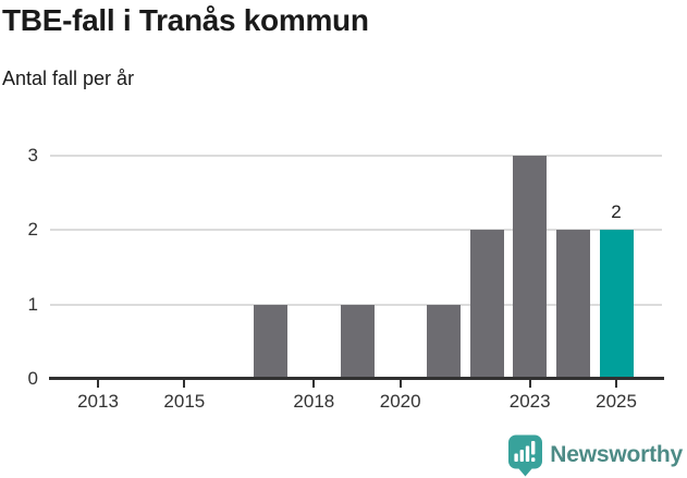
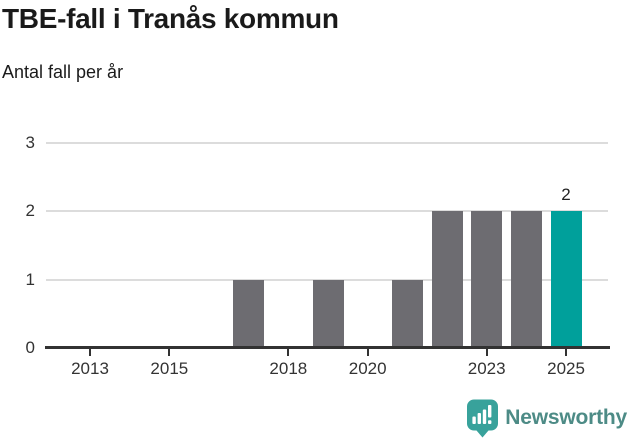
2023: 3 -> 2
